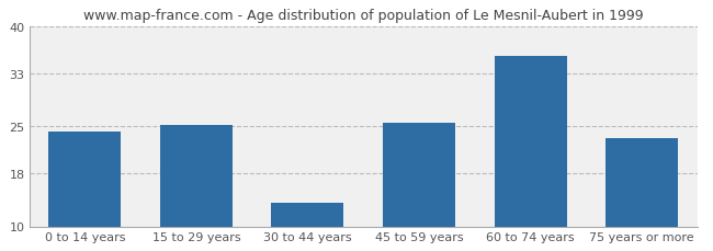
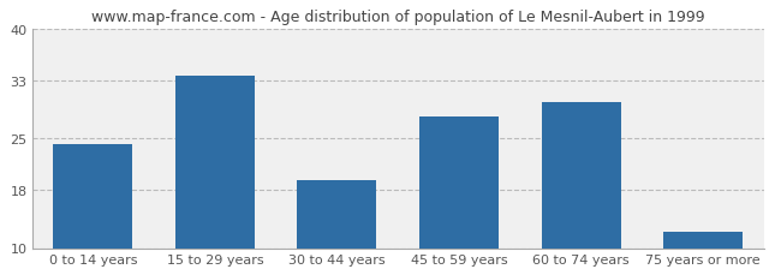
15 to 29 years: 25.2 -> 33.7
30 to 44 years: 13.6 -> 19.3
45 to 59 years: 25.6 -> 28.0
60 to 74 years: 35.6 -> 30.0
75 years or more: 23.2 -> 12.2
